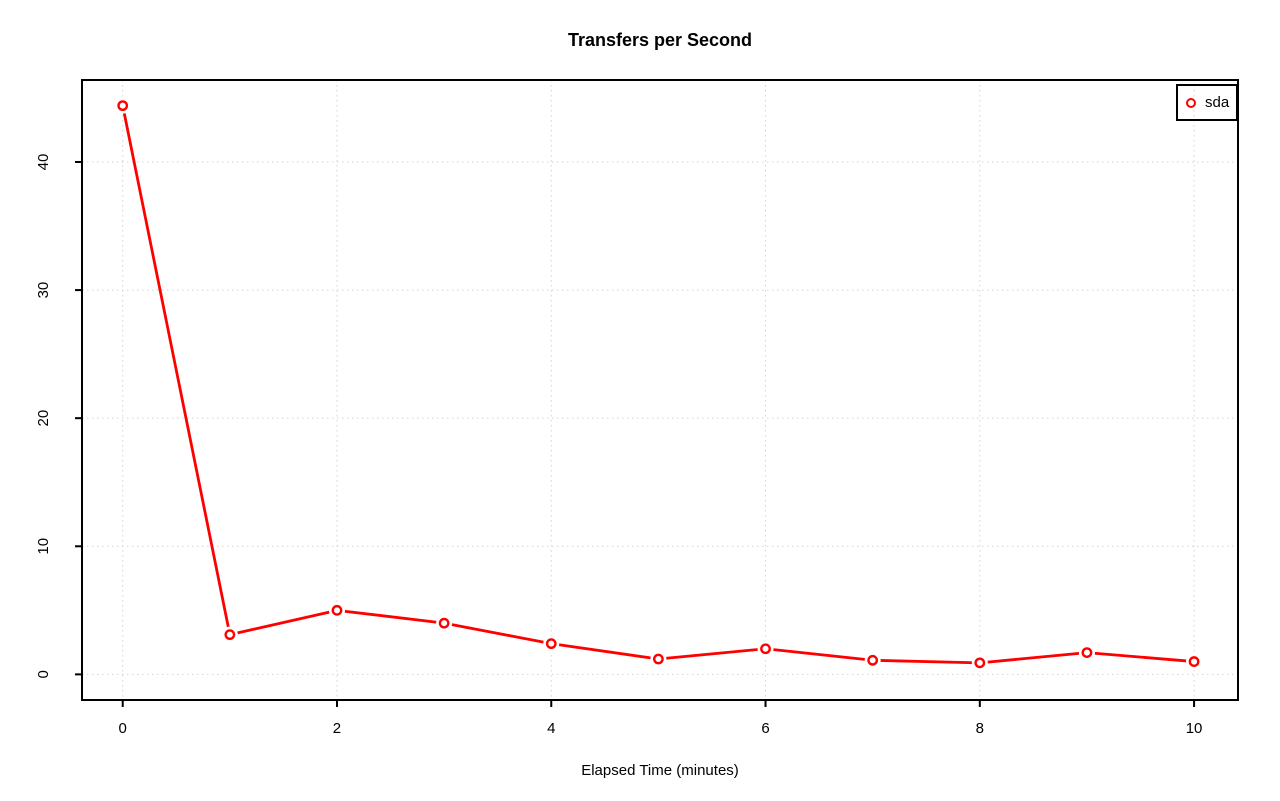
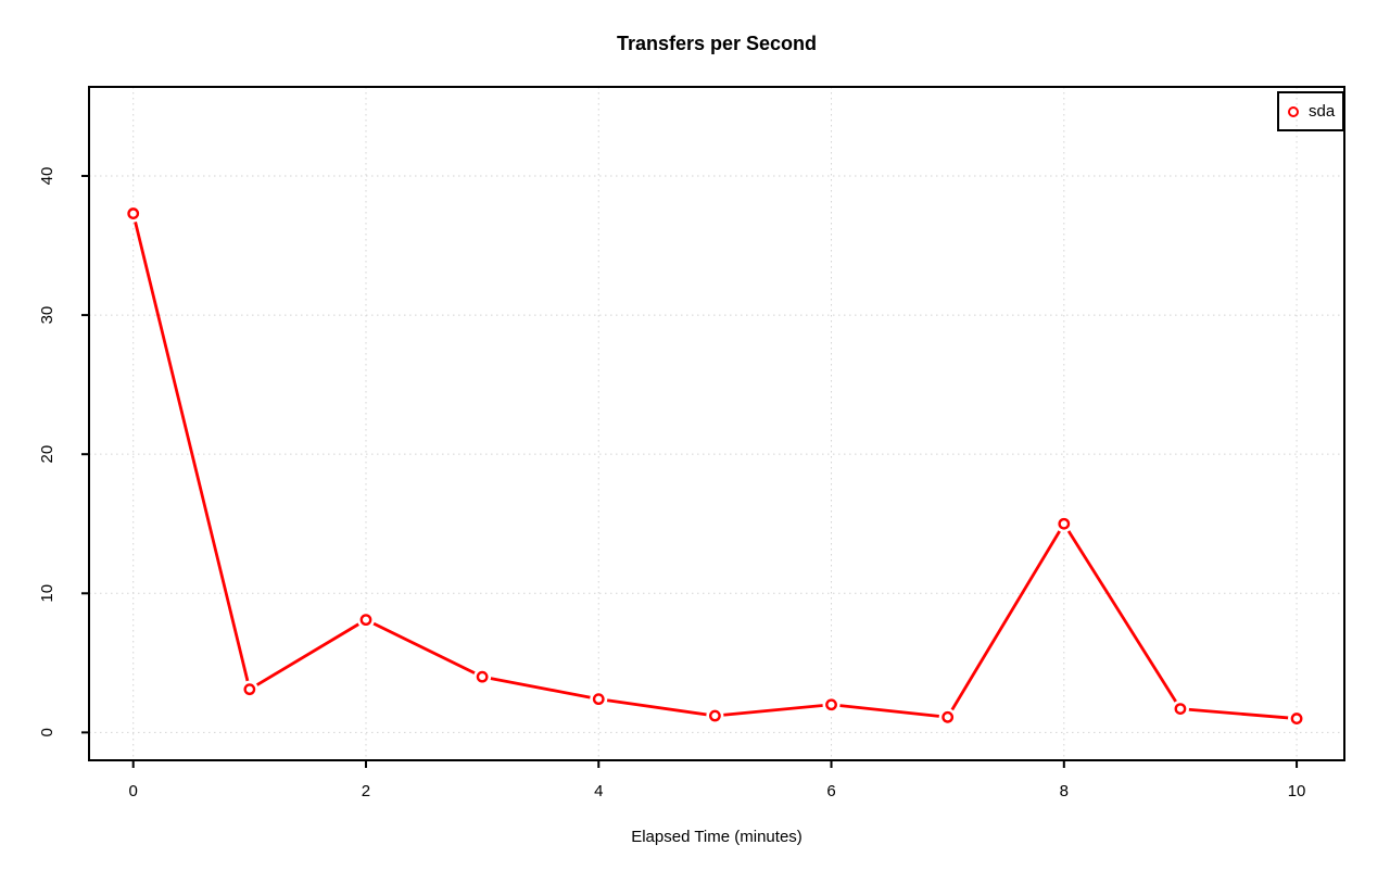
0: 44.4 -> 37.3
2: 5.0 -> 8.1
8: 0.9 -> 15.0
